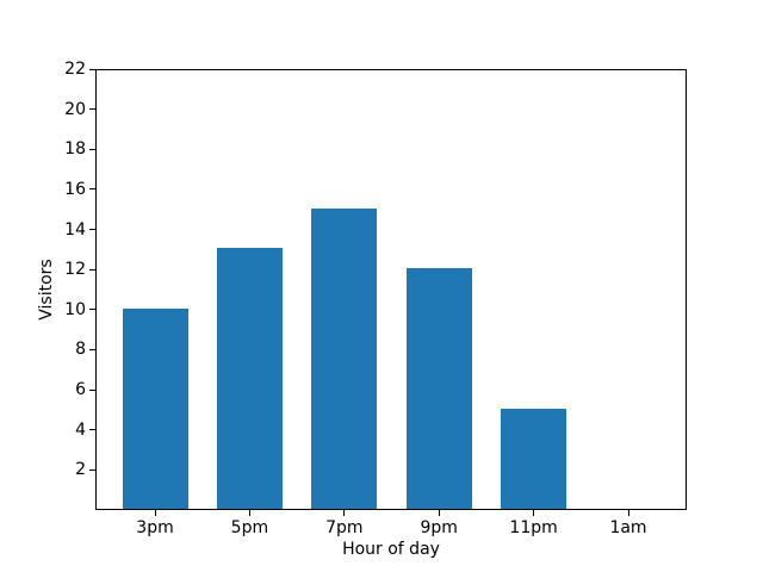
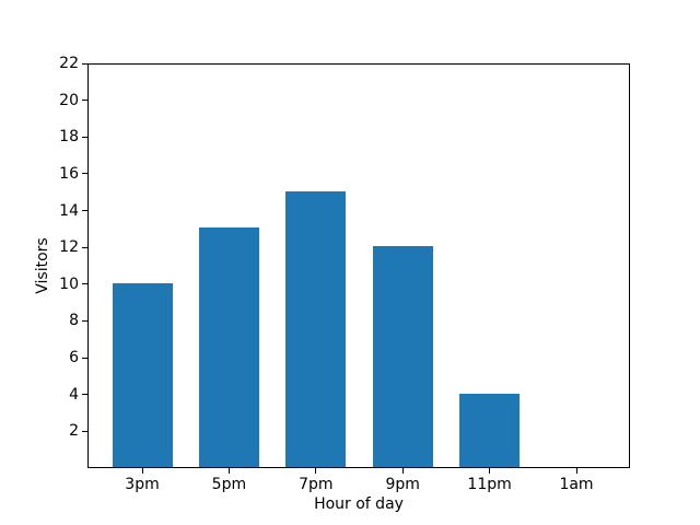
11pm: 5 -> 4
